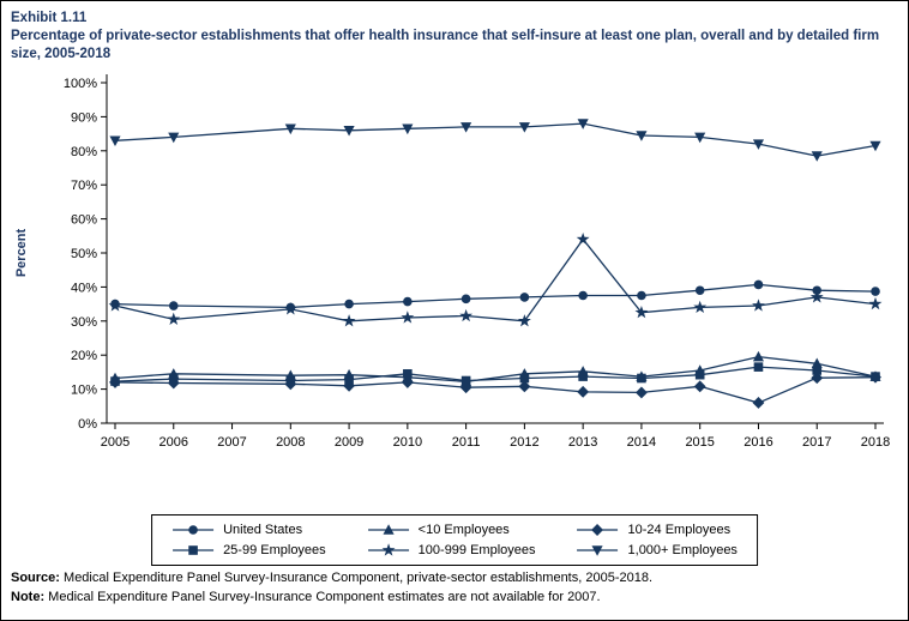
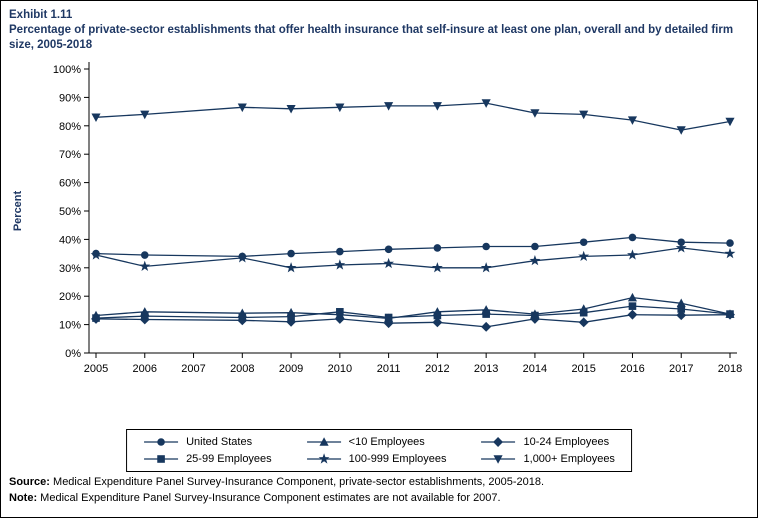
100-999 Employees/2013: 54% -> 30%
10-24 Employees/2014: 9% -> 12%
10-24 Employees/2016: 6% -> 14%
